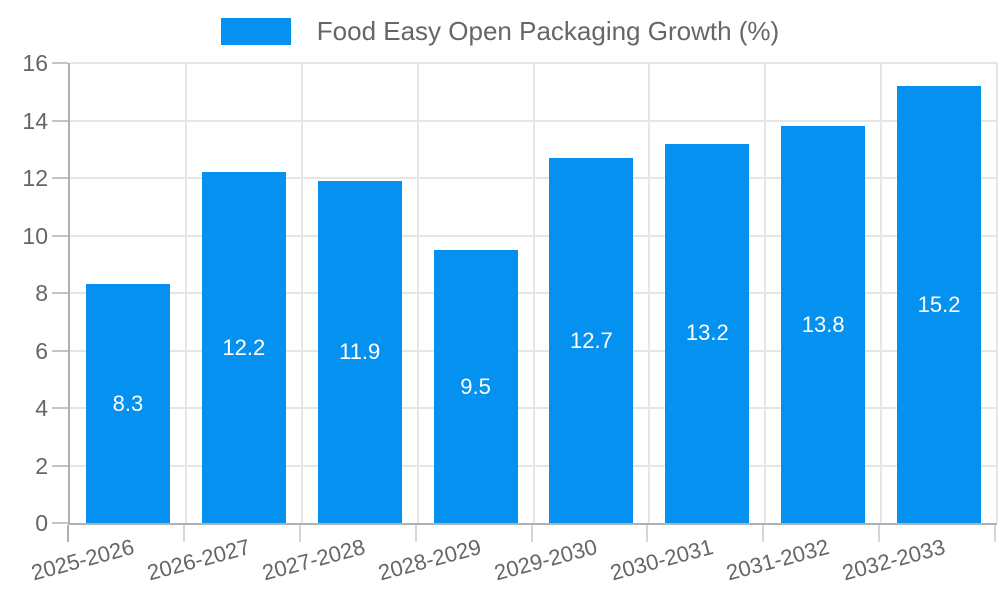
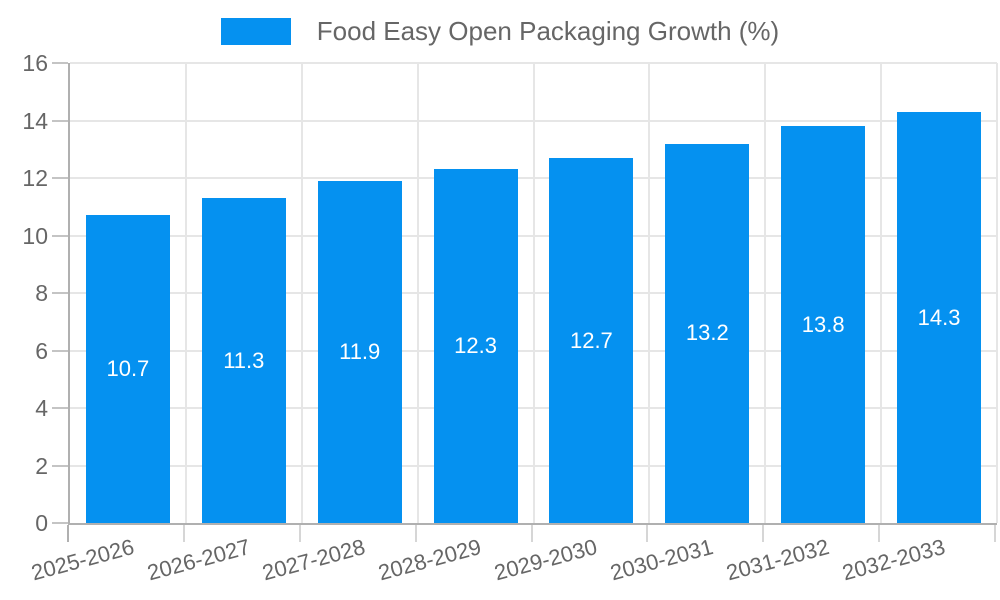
2025-2026: 8.3 -> 10.7
2026-2027: 12.2 -> 11.3
2028-2029: 9.5 -> 12.3
2032-2033: 15.2 -> 14.3
